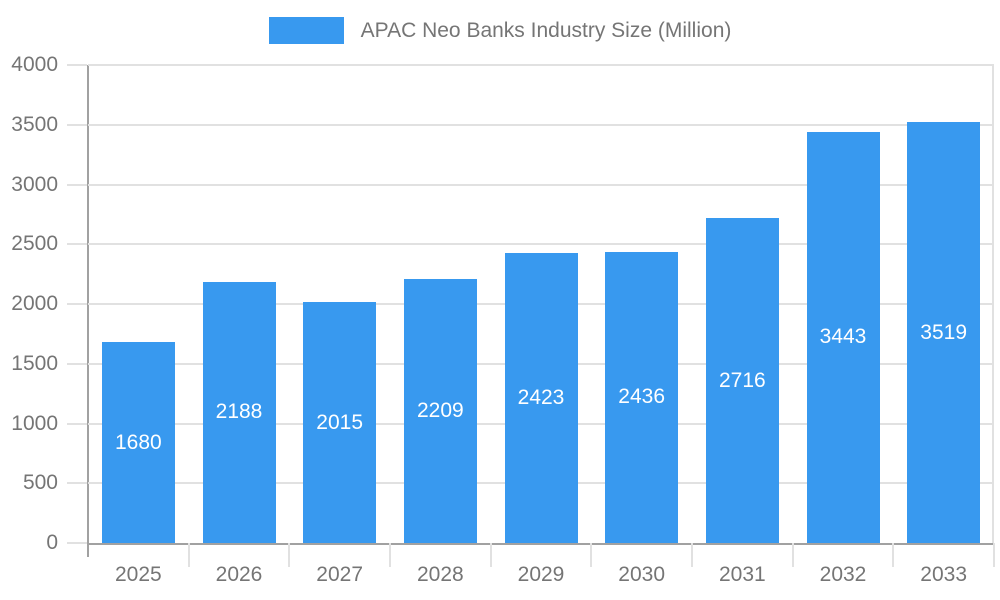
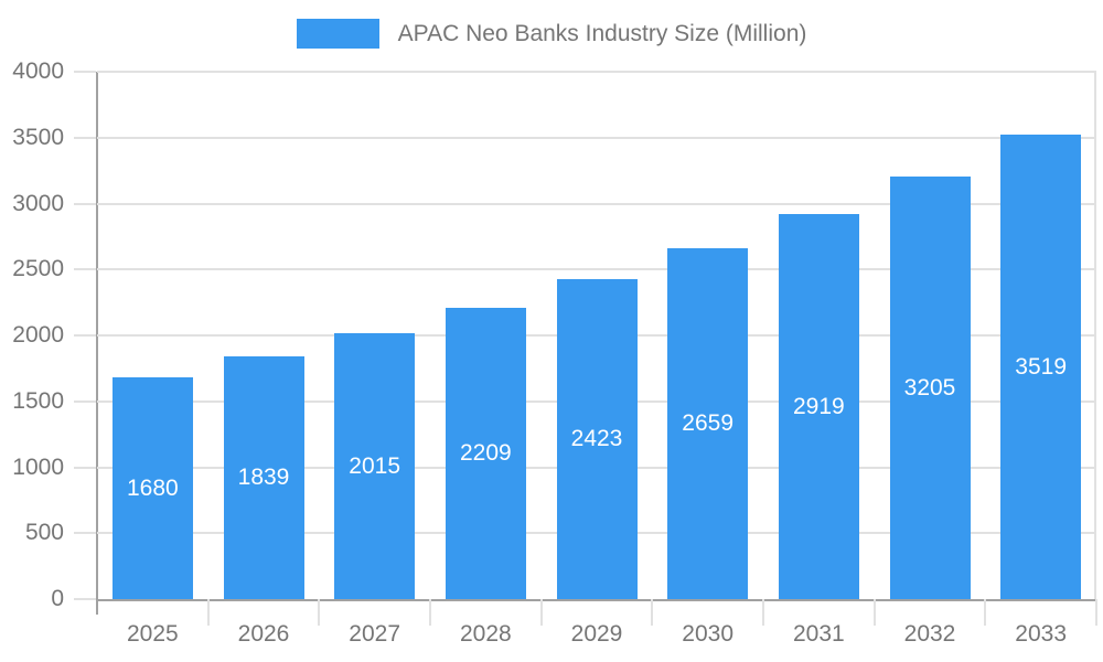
2026: 2188 -> 1839
2030: 2436 -> 2659
2031: 2716 -> 2919
2032: 3443 -> 3205
